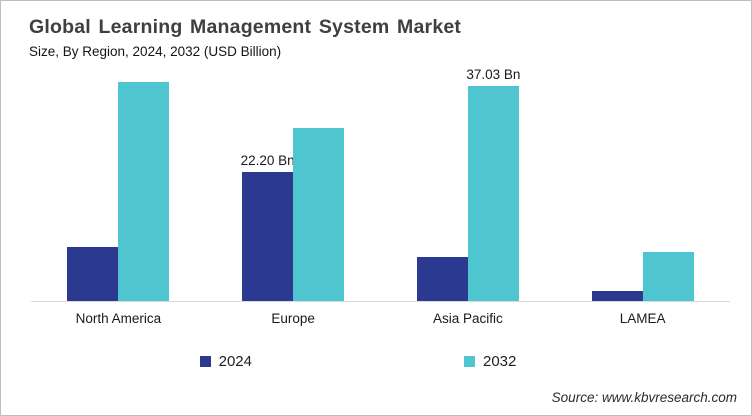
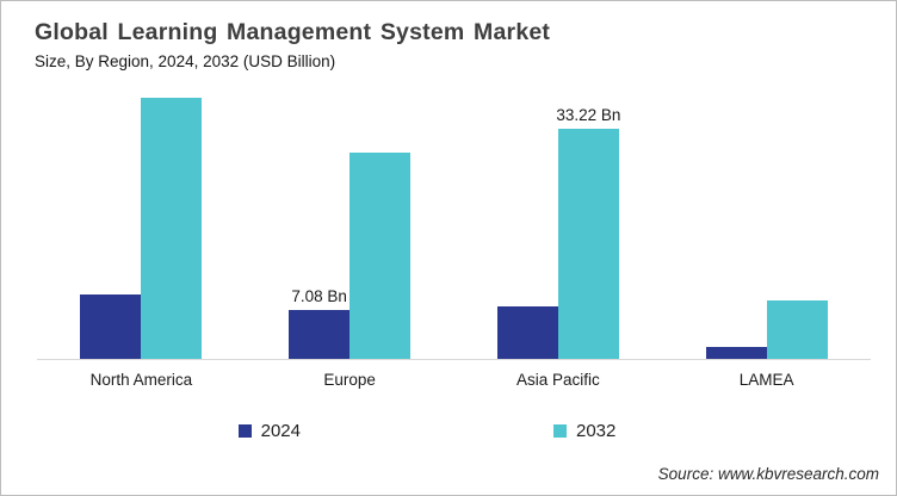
2024/Europe: 22.20 -> 7.08
2032/Asia Pacific: 37.03 -> 33.22
